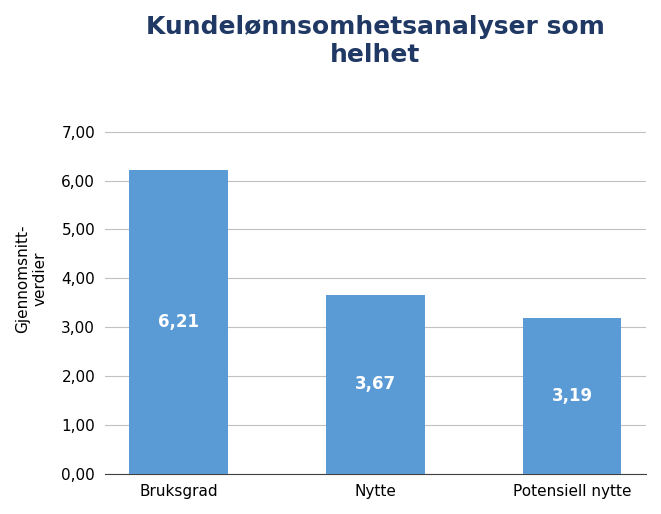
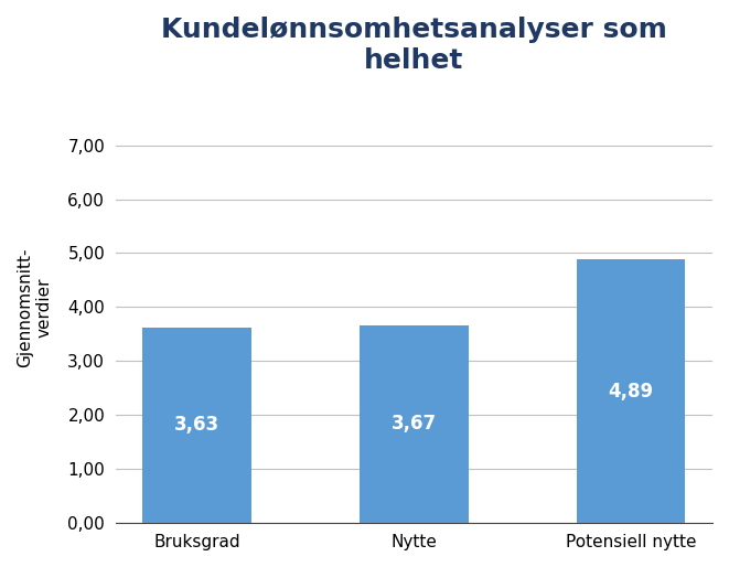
Bruksgrad: 6,21 -> 3,63
Potensiell nytte: 3,19 -> 4,89
